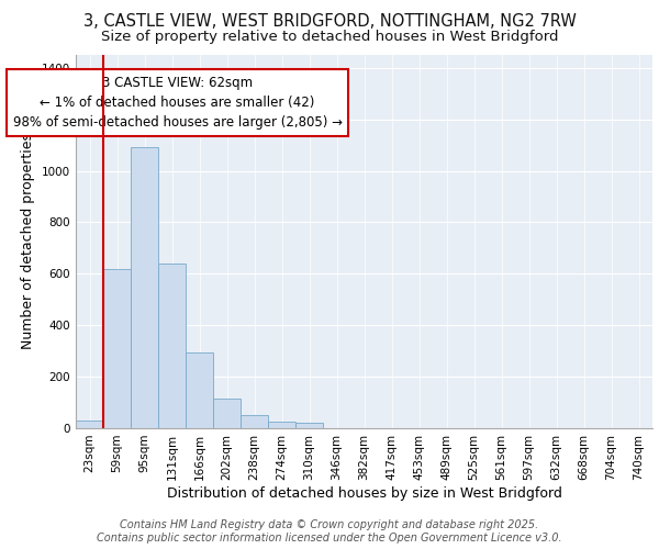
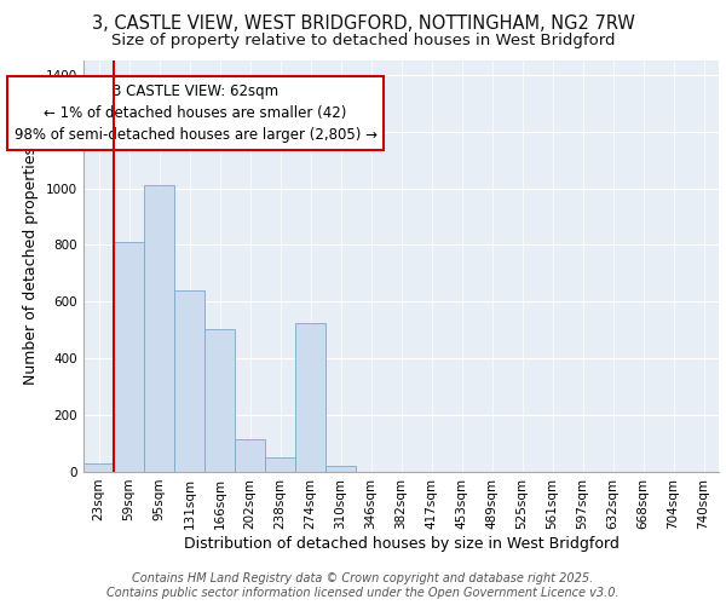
59sqm: 620 -> 810
95sqm: 1090 -> 1010
166sqm: 295 -> 505
274sqm: 25 -> 525
